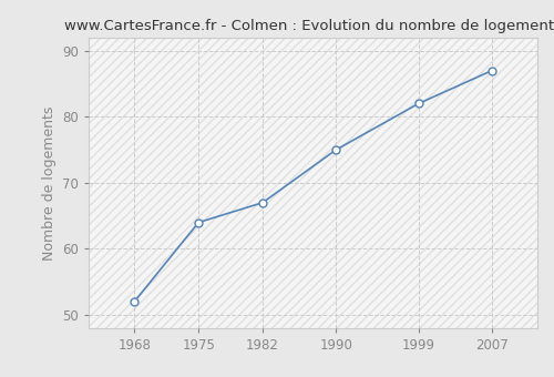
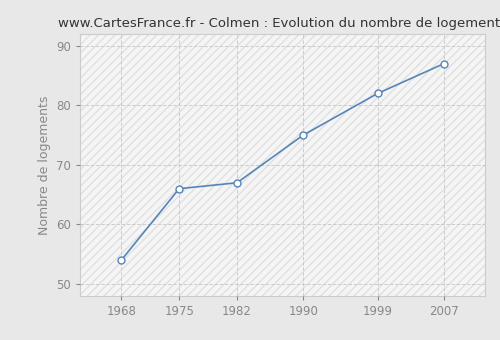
1968: 52 -> 54
1975: 64 -> 66
